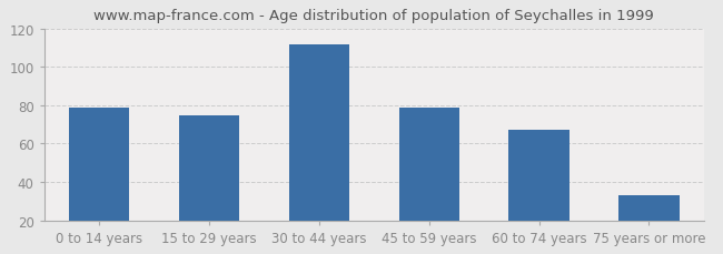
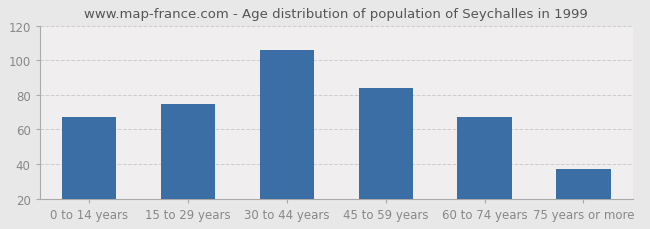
0 to 14 years: 79 -> 67
30 to 44 years: 112 -> 106
45 to 59 years: 79 -> 84
75 years or more: 33 -> 37
